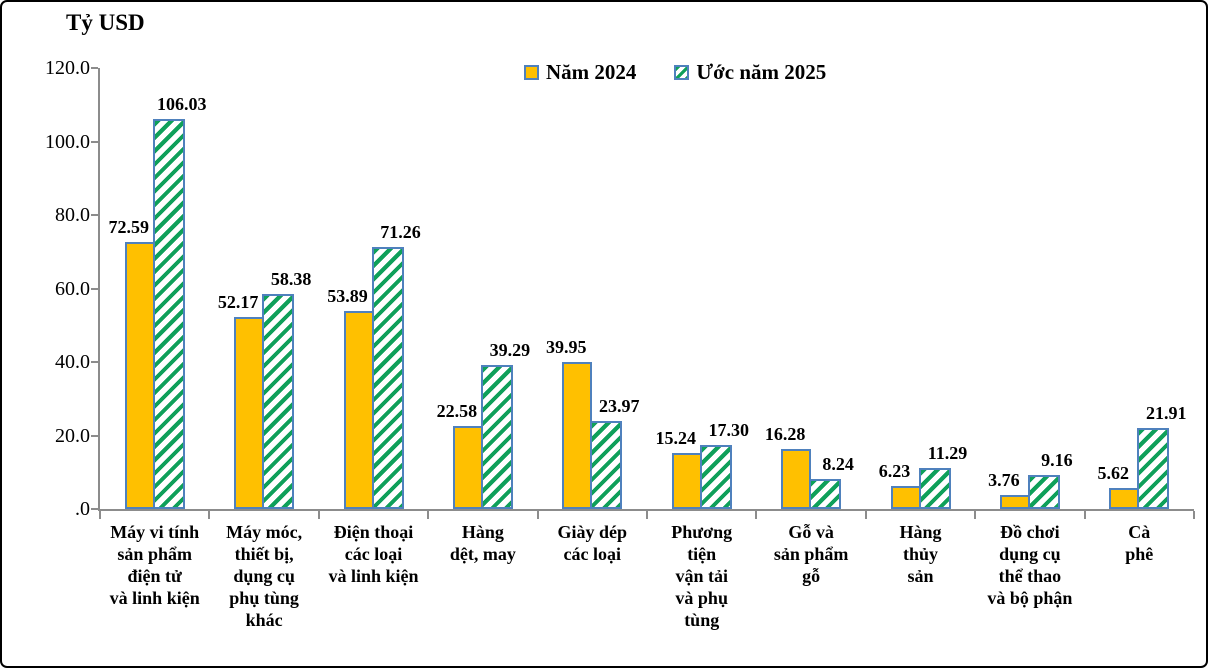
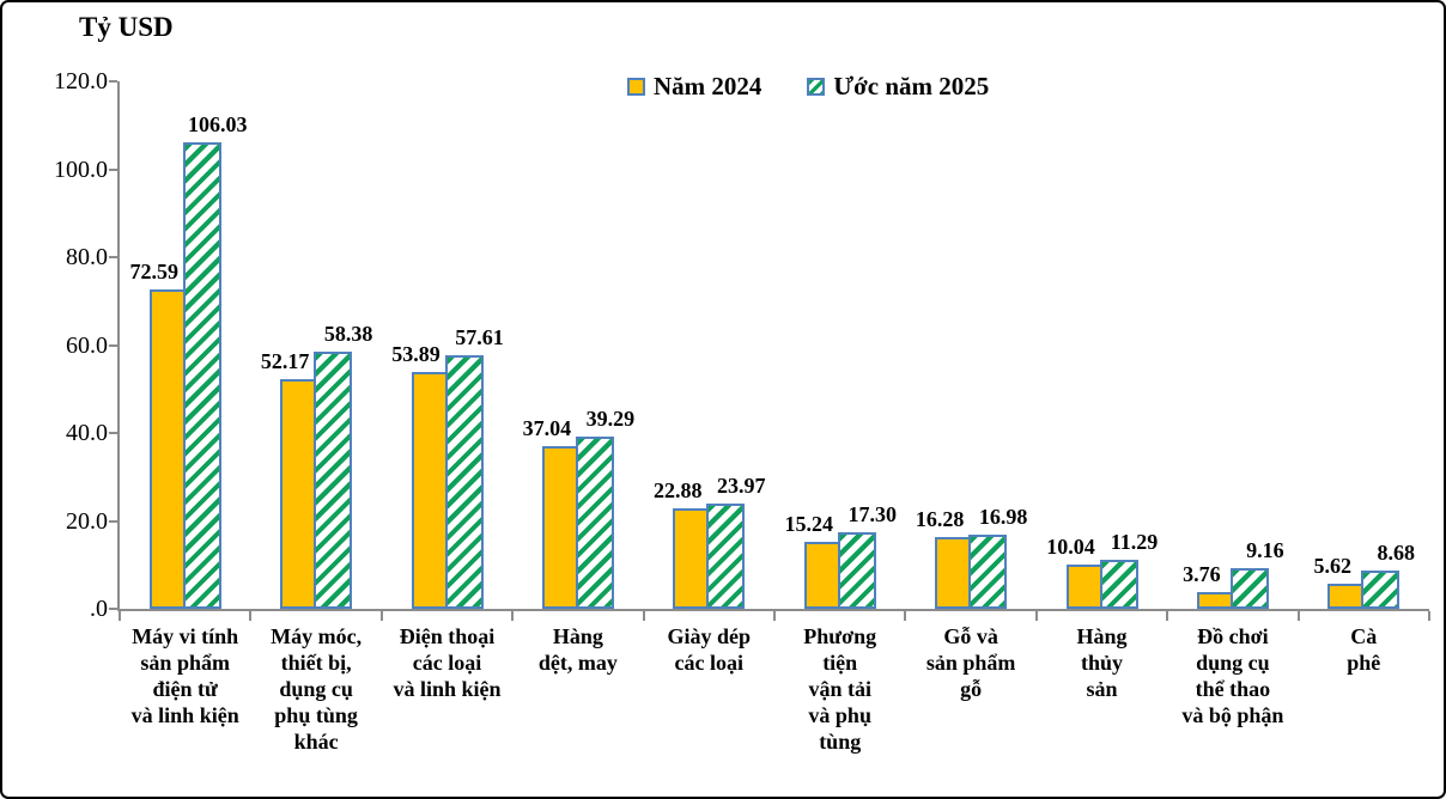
Ước năm 2025/Điện thoại các loại và linh kiện: 71.26 -> 57.61
Năm 2024/Hàng dệt, may: 22.58 -> 37.04
Năm 2024/Giày dép các loại: 39.95 -> 22.88
Ước năm 2025/Gỗ và sản phẩm gỗ: 8.24 -> 16.98
Năm 2024/Hàng thủy sản: 6.23 -> 10.04
Ước năm 2025/Cà phê: 21.91 -> 8.68
